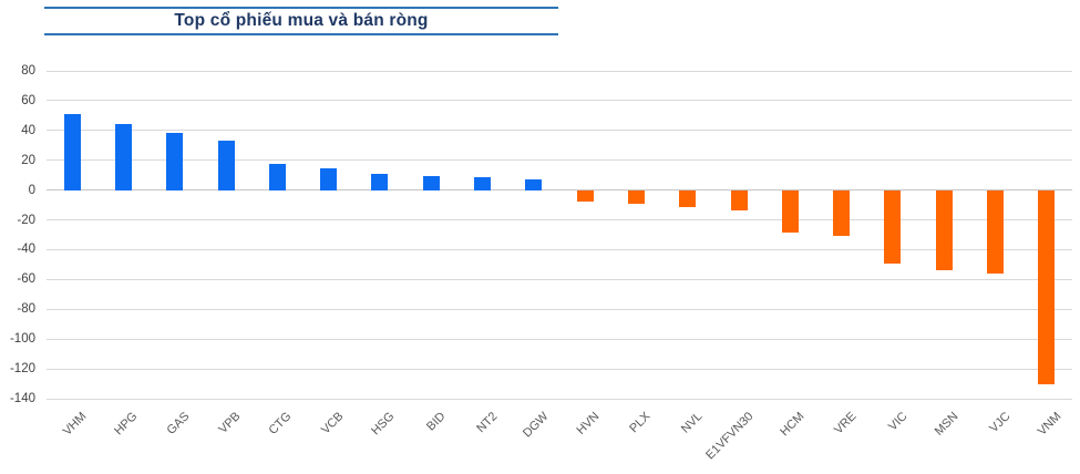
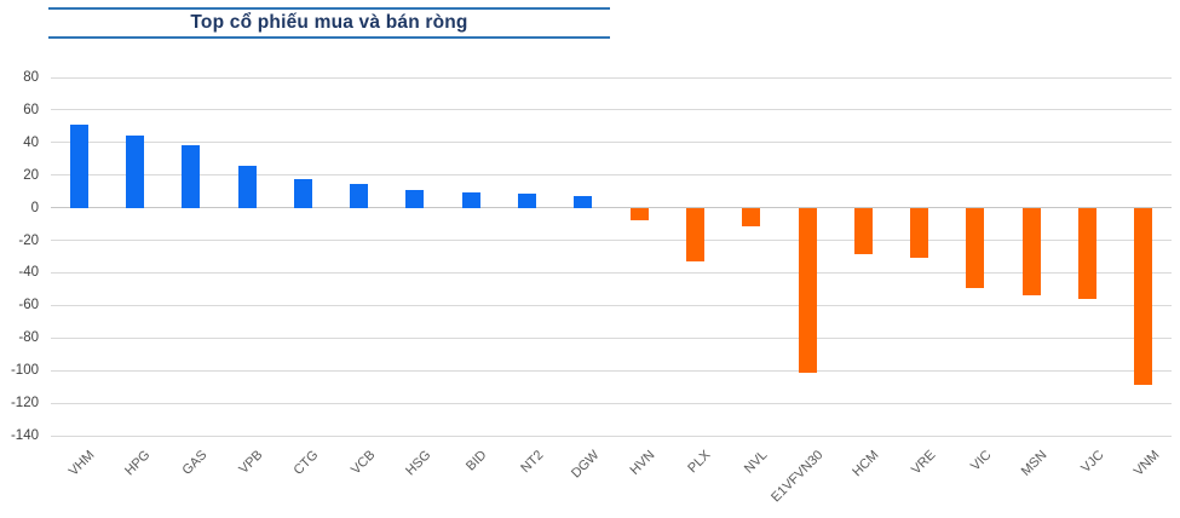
VPB: 34 -> 26
PLX: -10 -> -33
E1VFVN30: -14 -> -101
VNM: -130 -> -109
